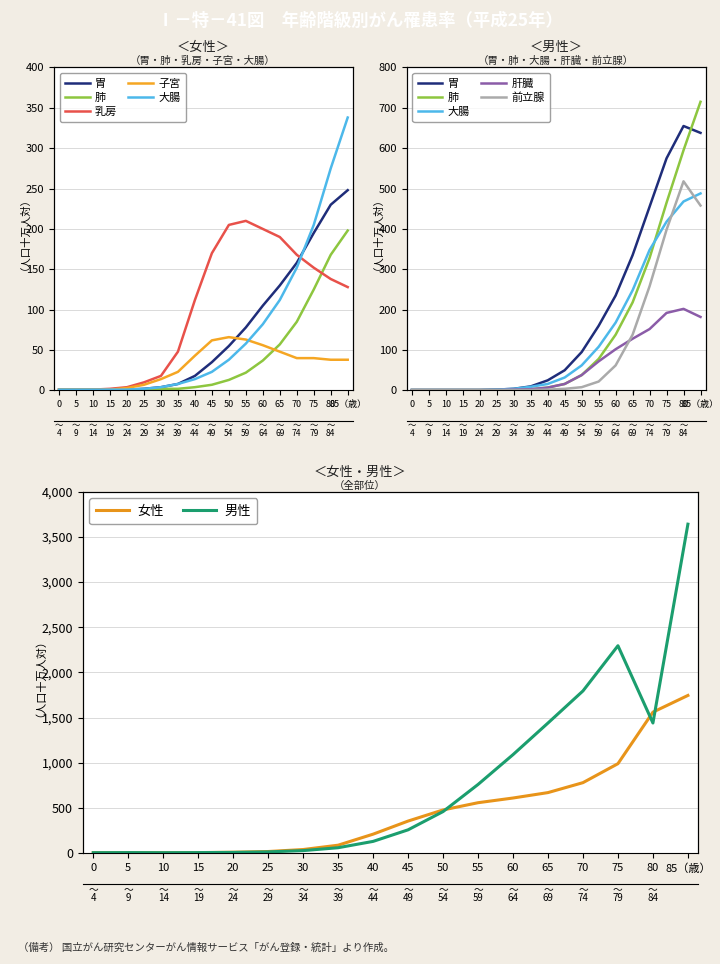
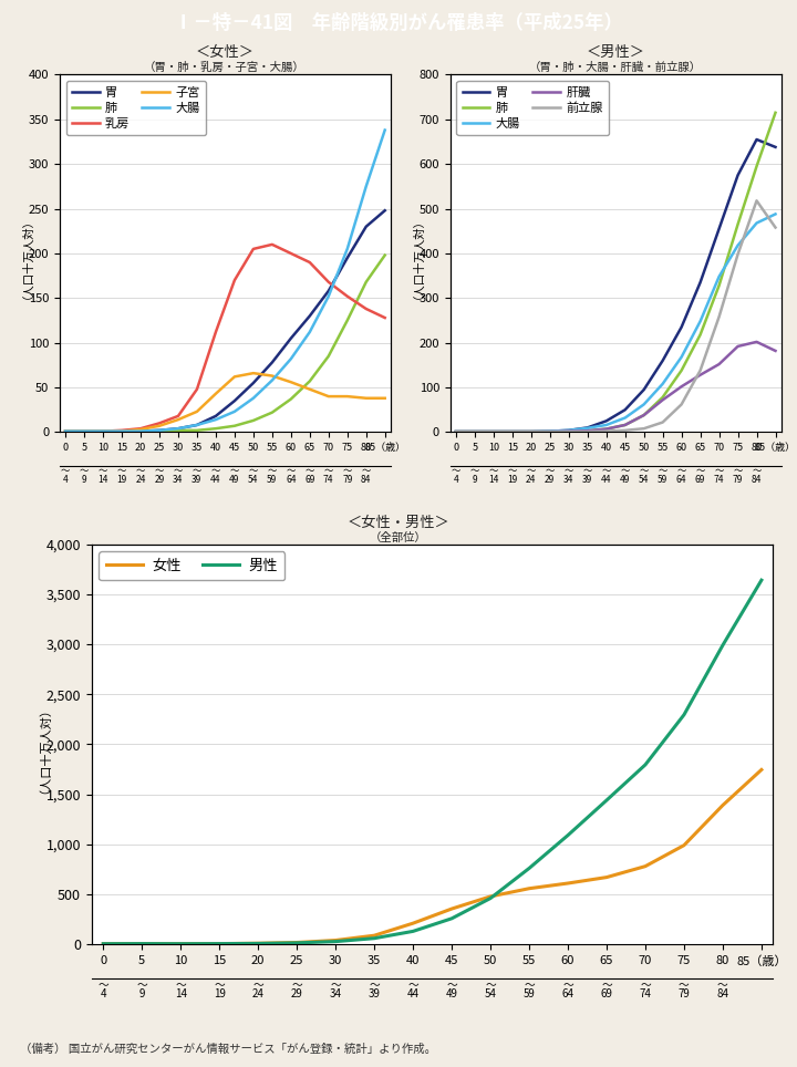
女性/80: 1,560 -> 1,390
男性/80: 1,440 -> 2,990
